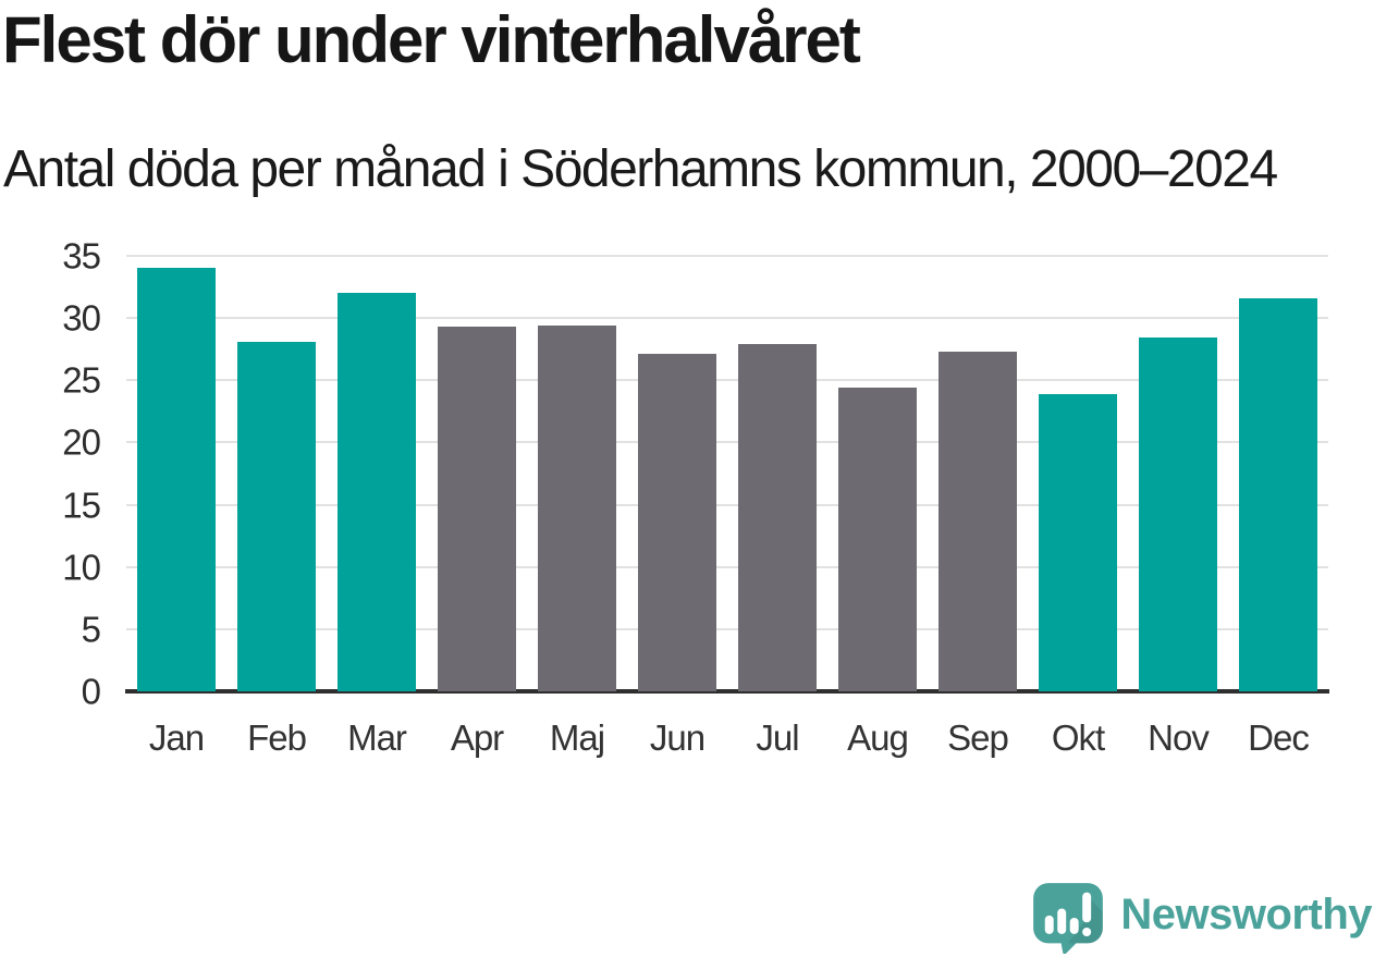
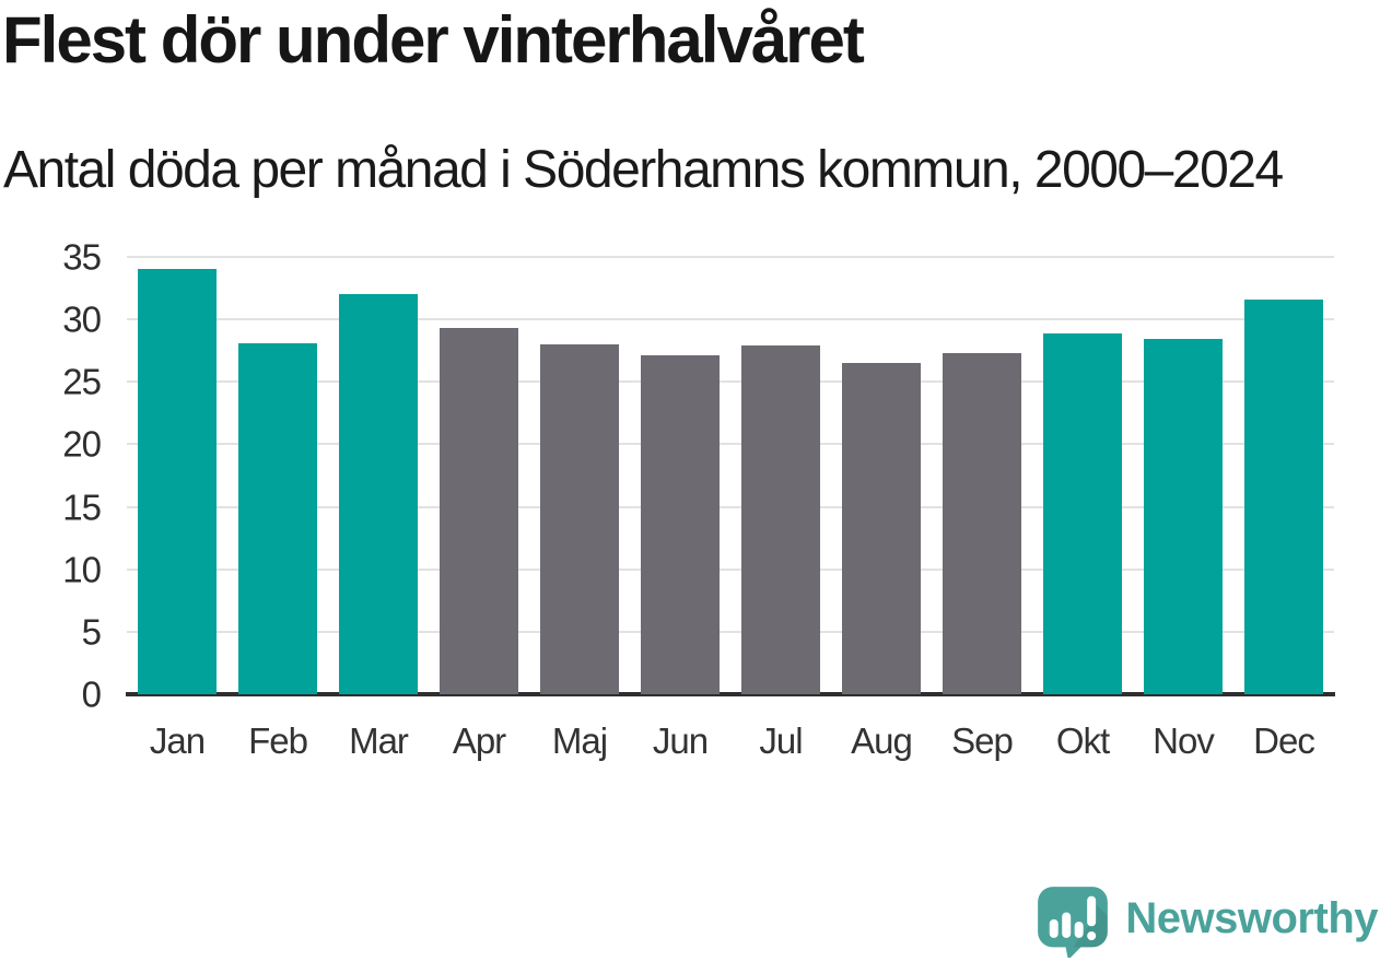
Maj: 29.4 -> 28.0
Aug: 24.4 -> 26.5
Okt: 23.9 -> 28.9
